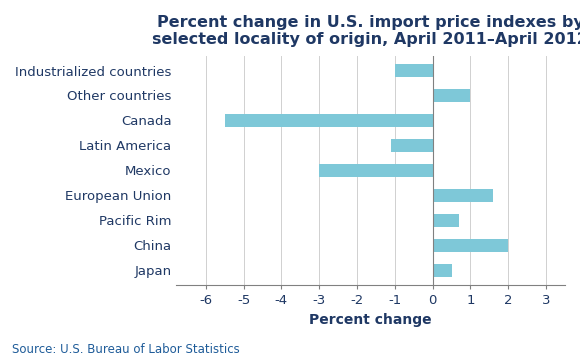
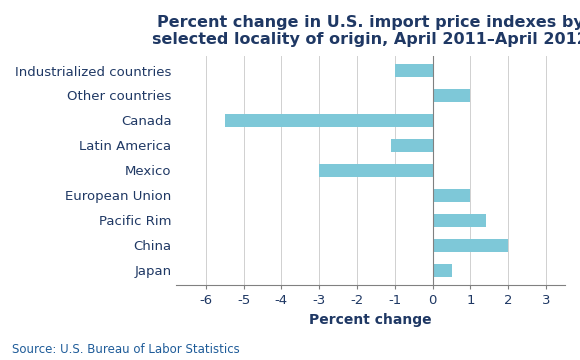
European Union: 1.6 -> 1.0
Pacific Rim: 0.7 -> 1.4
